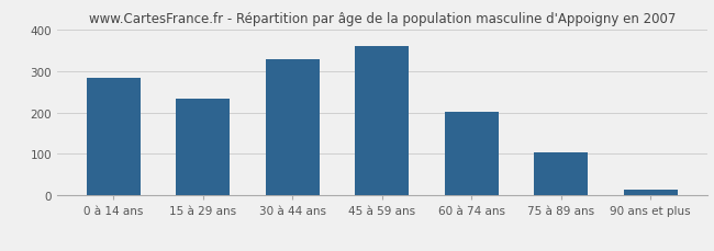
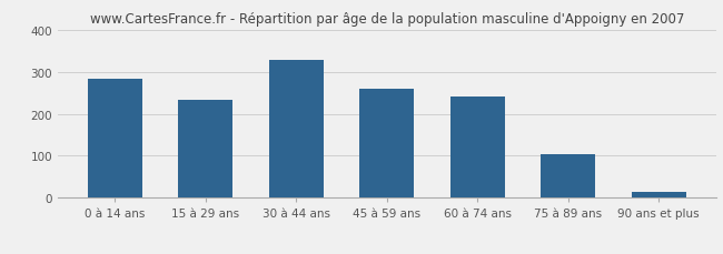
45 à 59 ans: 360 -> 260
60 à 74 ans: 201 -> 240
